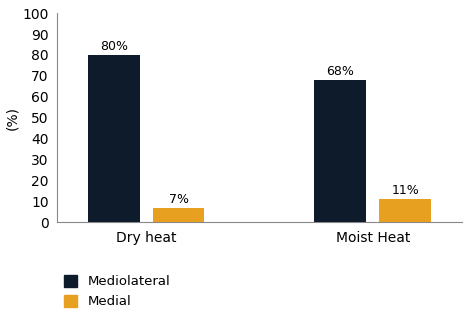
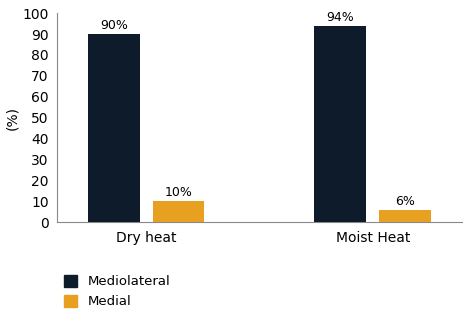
Mediolateral/Dry heat: 80% -> 90%
Medial/Dry heat: 7% -> 10%
Mediolateral/Moist Heat: 68% -> 94%
Medial/Moist Heat: 11% -> 6%
